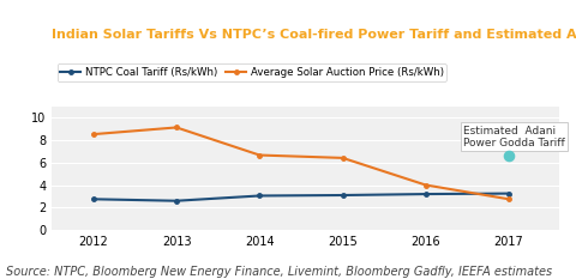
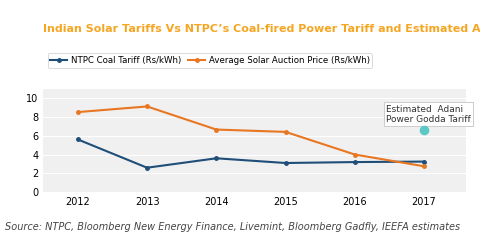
NTPC Coal Tariff (Rs/kWh)/2012: 2.8 -> 5.6
NTPC Coal Tariff (Rs/kWh)/2014: 3.0 -> 3.6
